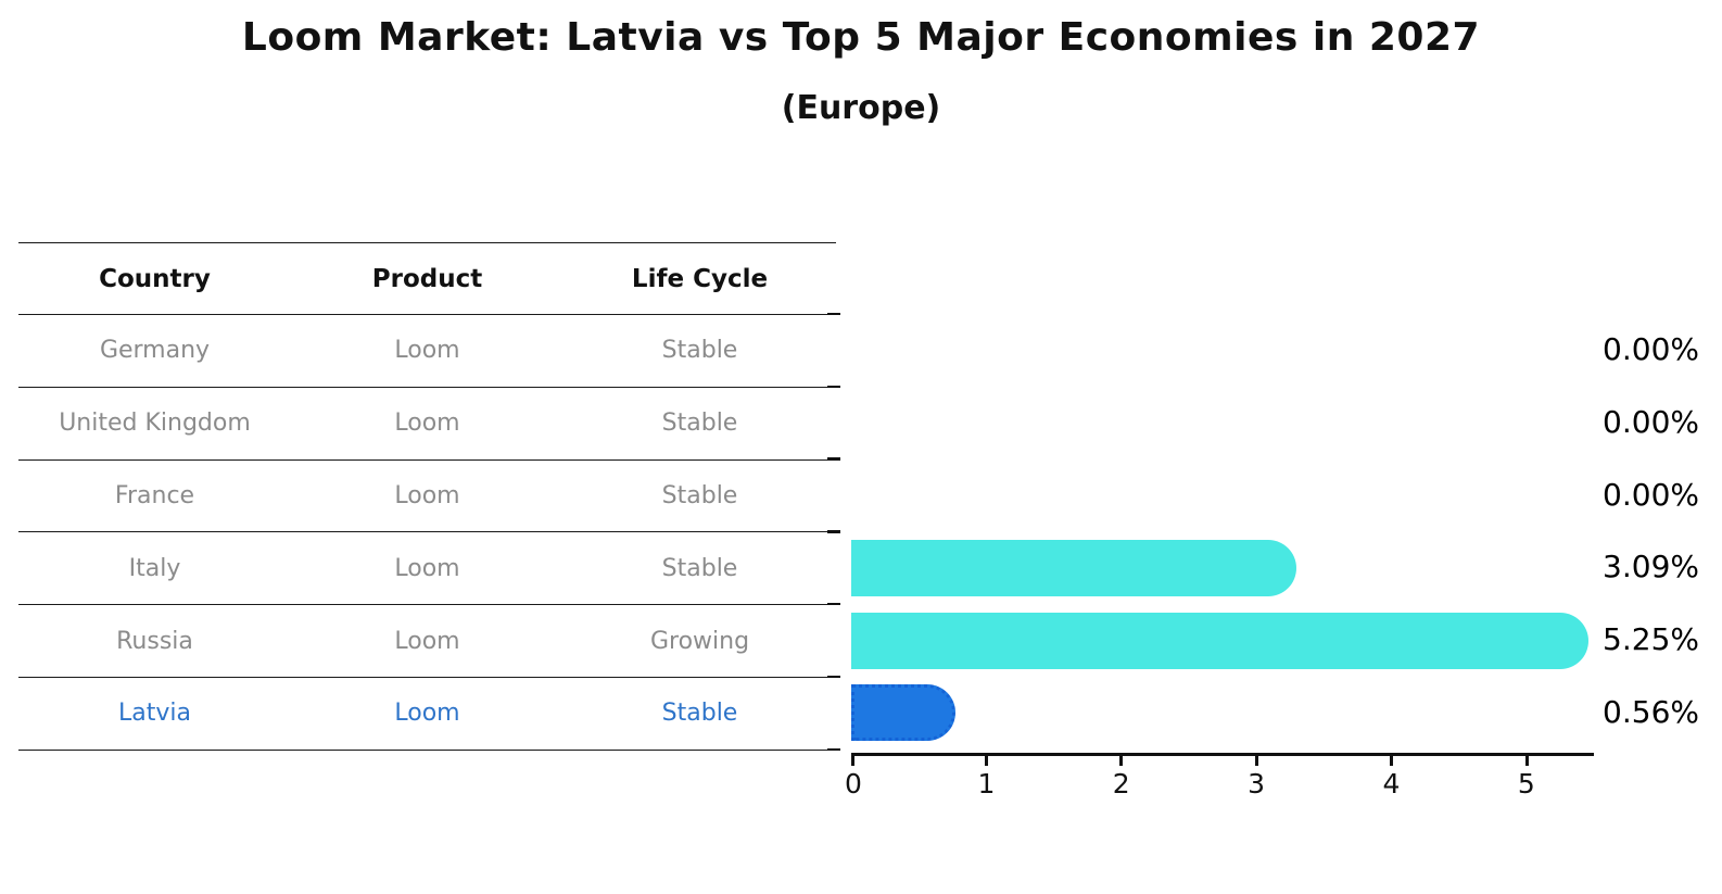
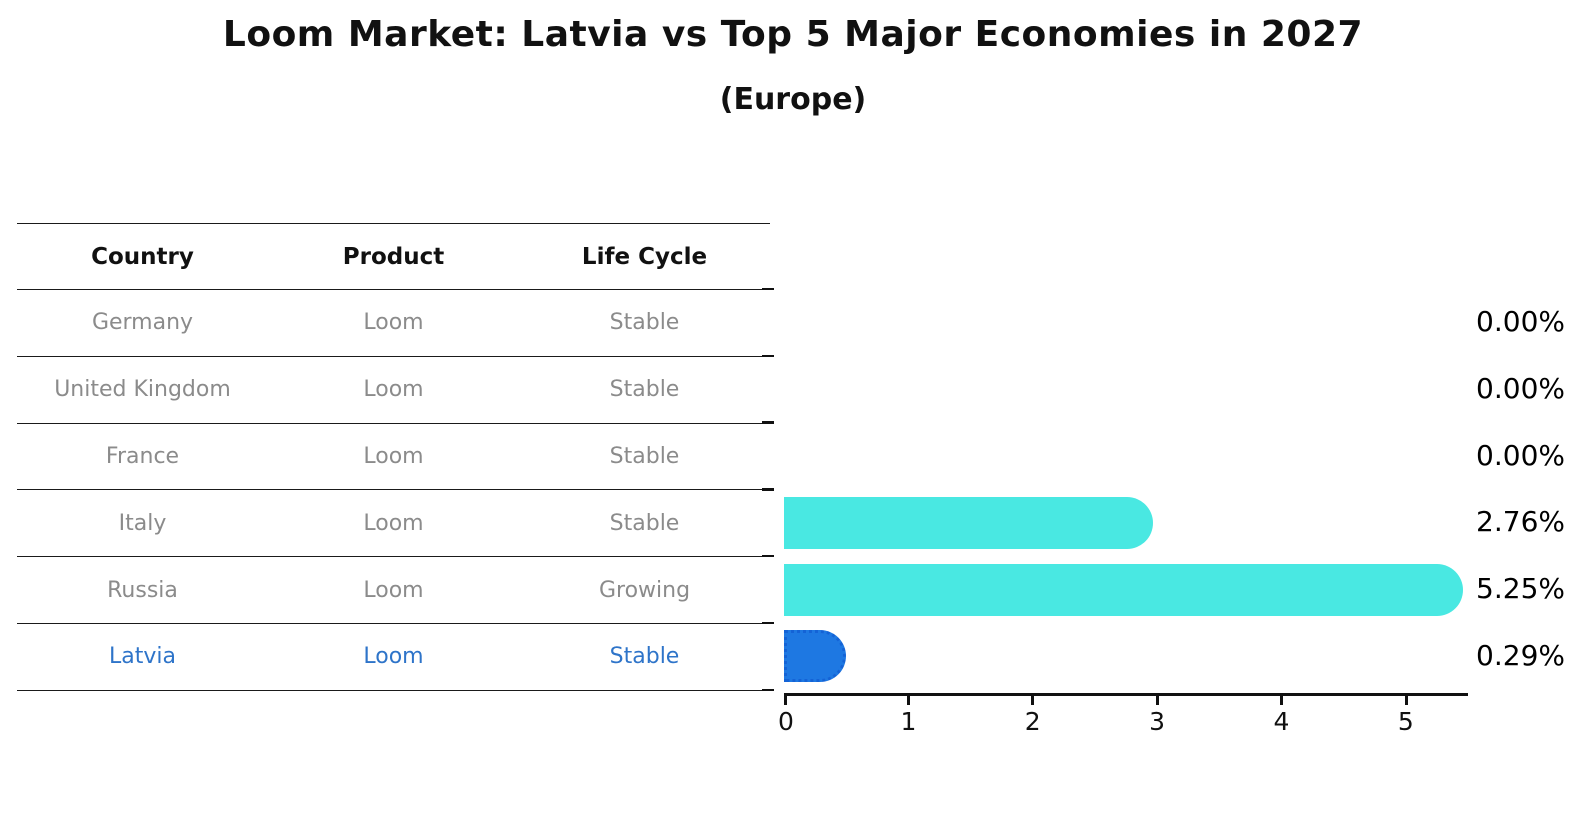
Italy: 3.09% -> 2.76%
Latvia: 0.56% -> 0.29%
